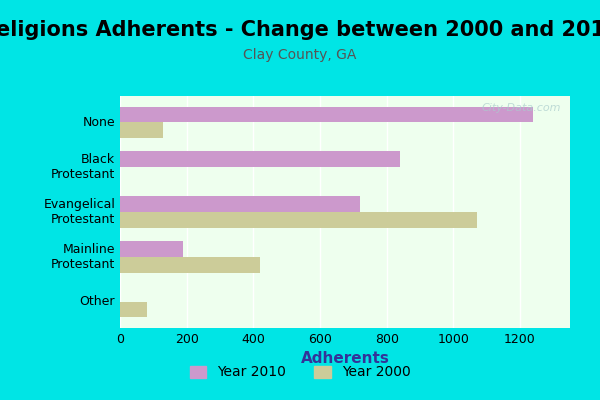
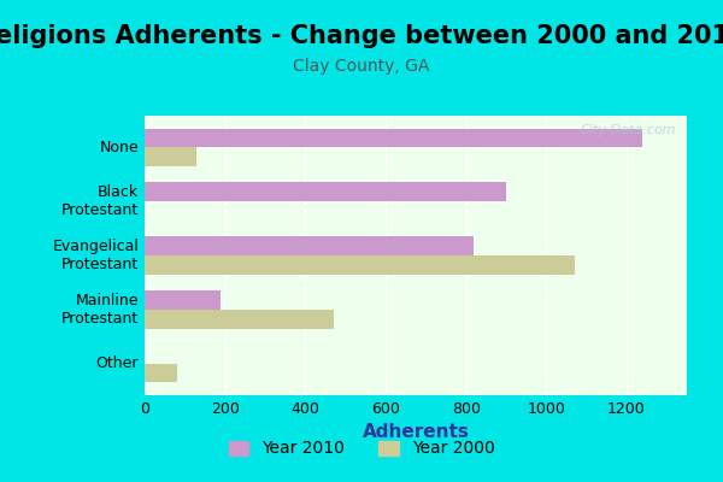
Year 2010/Black Protestant: 840 -> 900
Year 2010/Evangelical Protestant: 720 -> 820
Year 2000/Mainline Protestant: 420 -> 470
